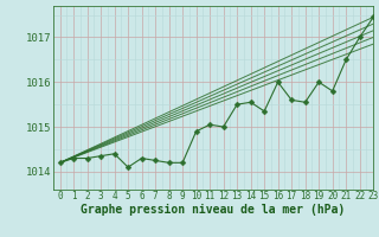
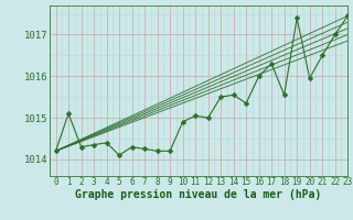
1: 1014.30 -> 1015.10
17: 1015.60 -> 1016.30
19: 1016.00 -> 1017.40
20: 1015.80 -> 1015.95
